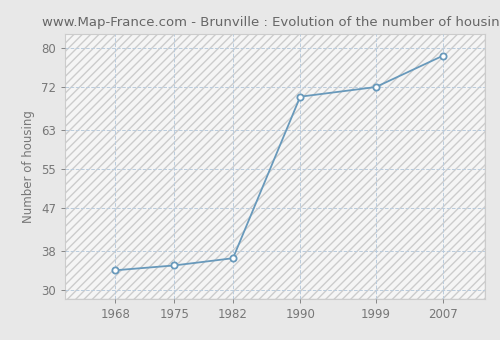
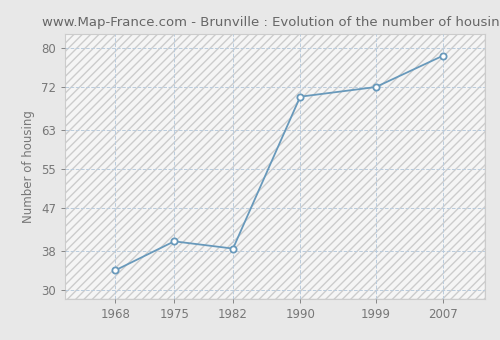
1975: 35.0 -> 40.0
1982: 36.5 -> 38.5
